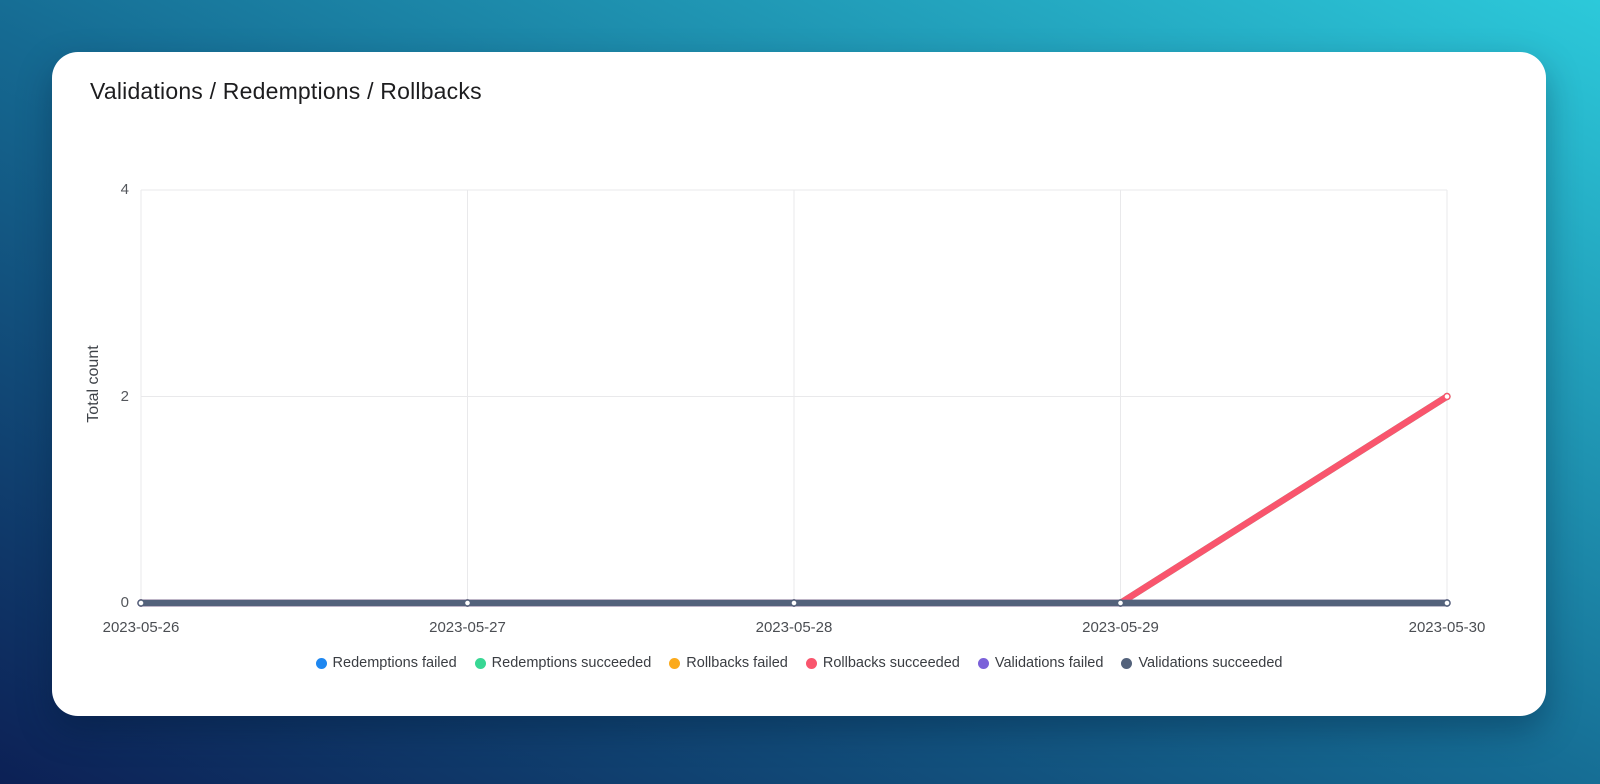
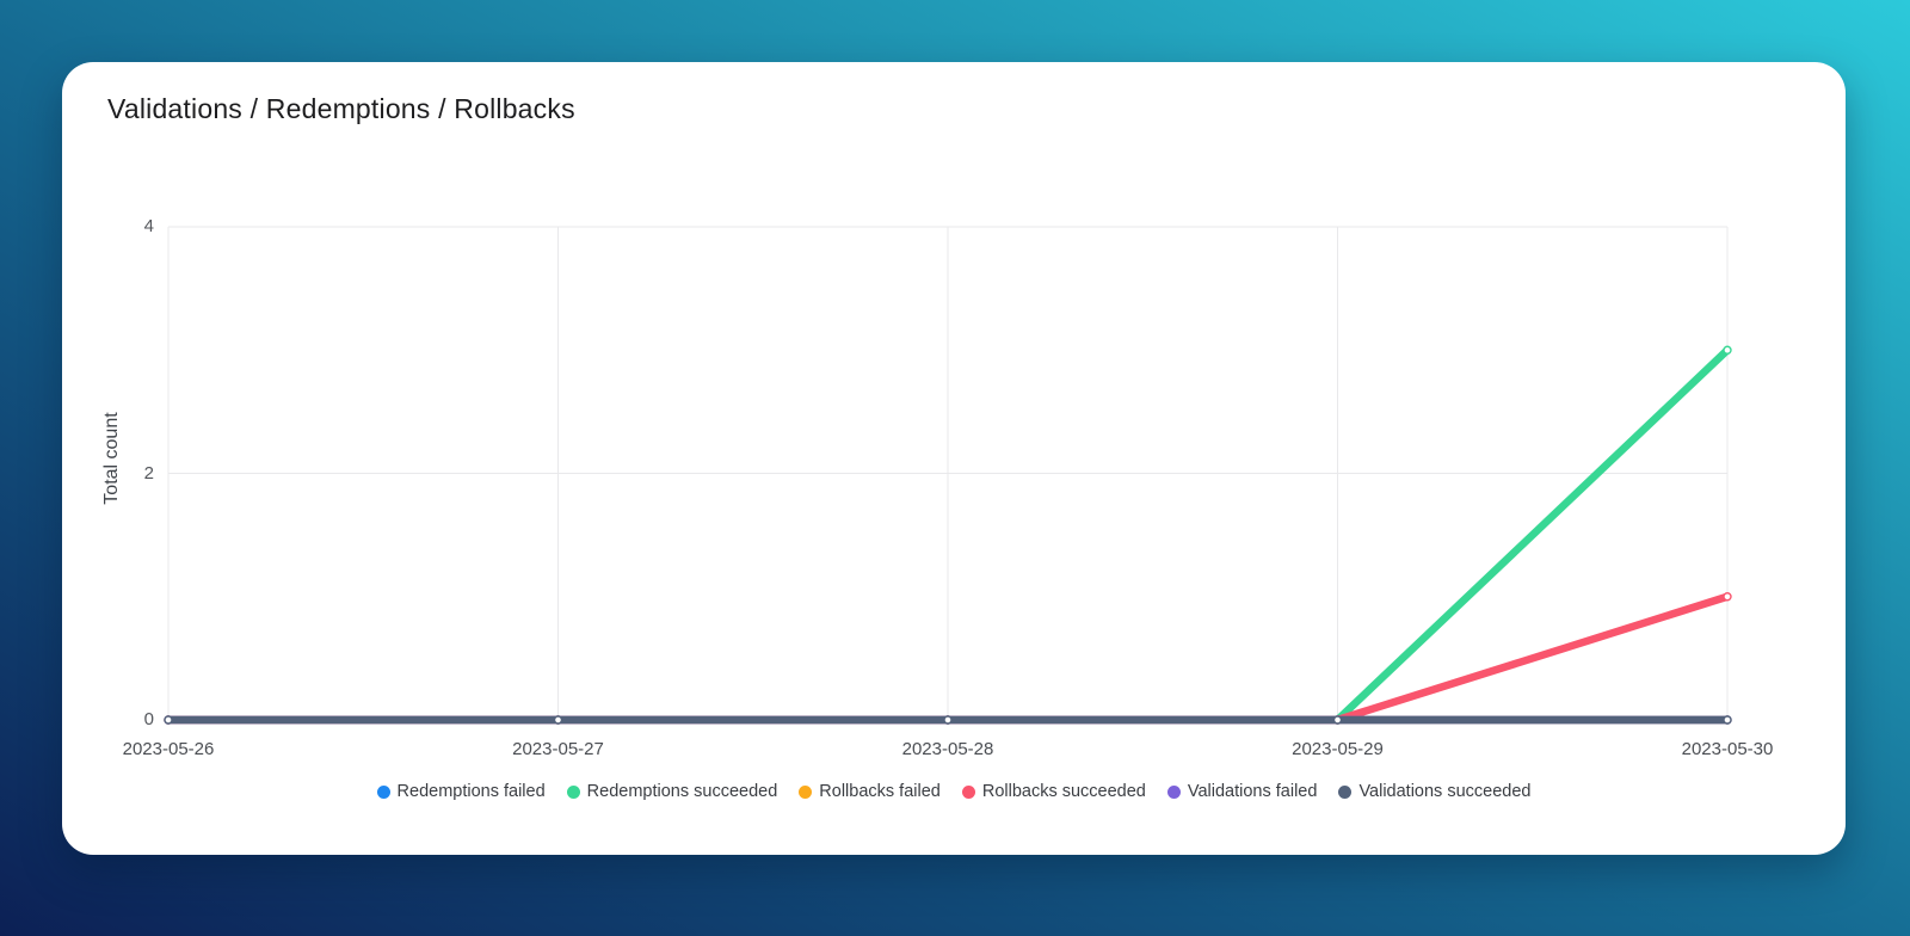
Redemptions succeeded/2023-05-30: 2 -> 3
Rollbacks succeeded/2023-05-30: 2 -> 1
